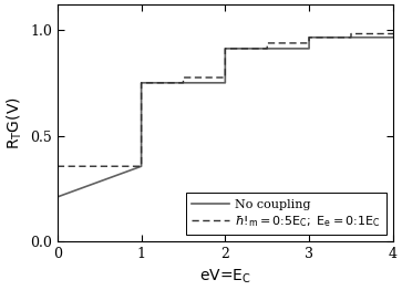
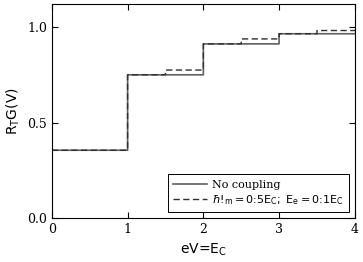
No coupling/0: 0.21 -> 0.35
